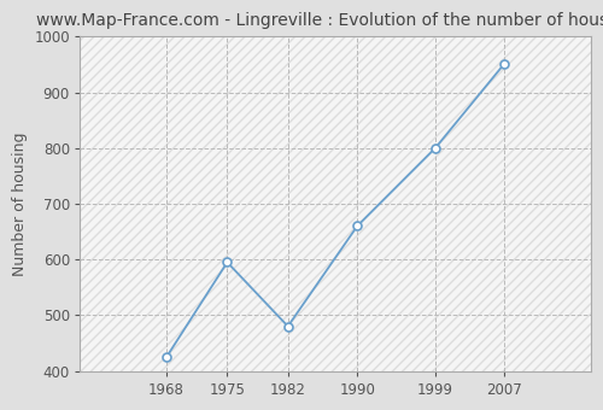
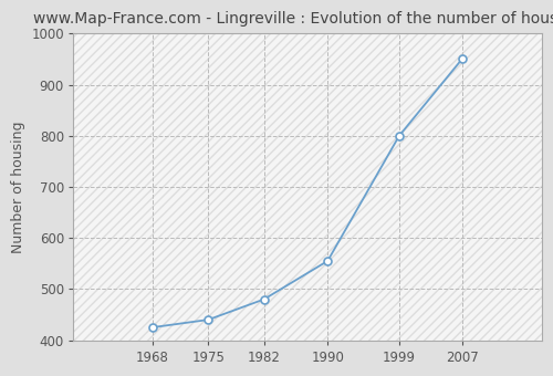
1975: 595 -> 440
1990: 660 -> 555
